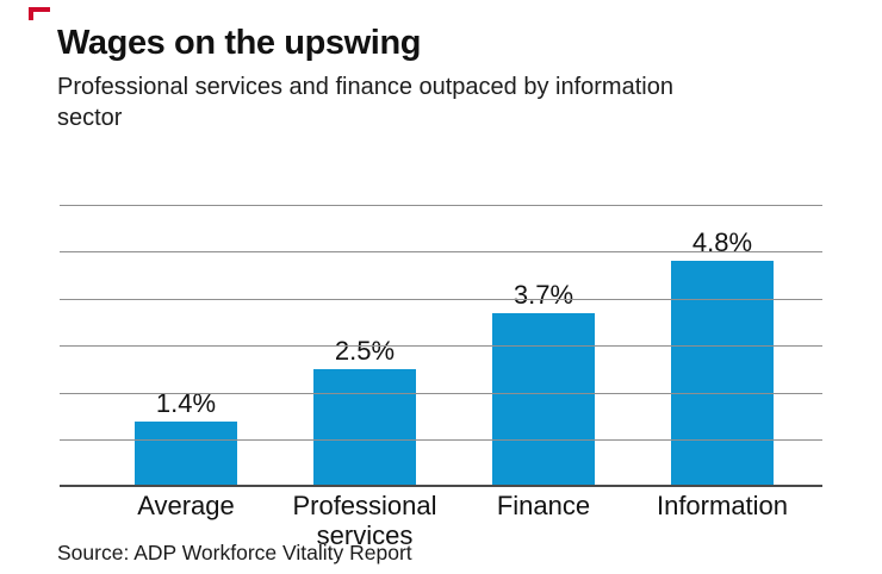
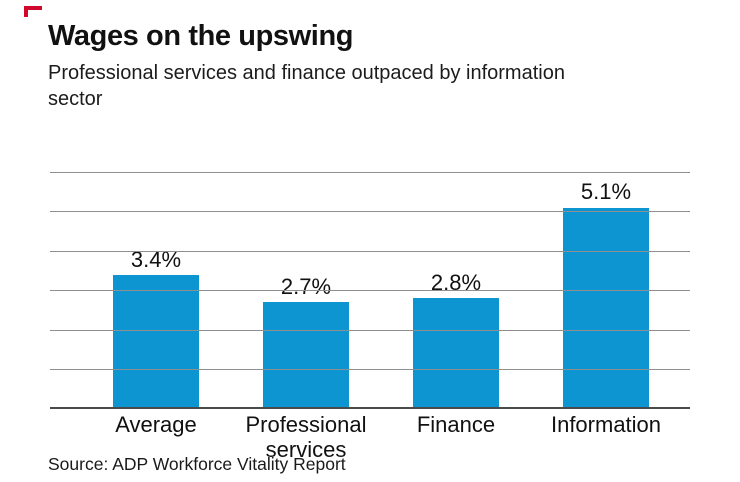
Average: 1.4% -> 3.4%
Professional services: 2.5% -> 2.7%
Finance: 3.7% -> 2.8%
Information: 4.8% -> 5.1%
